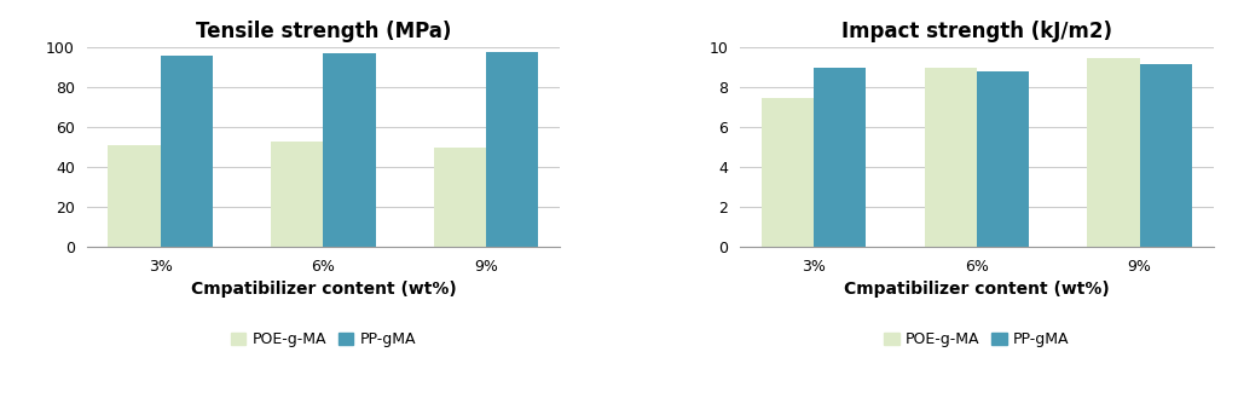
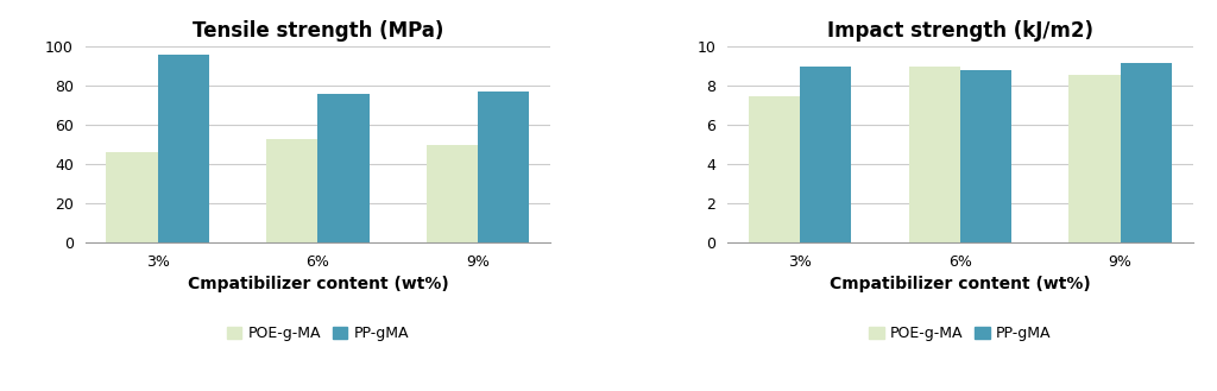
Tensile strength (MPa)/POE-g-MA/3%: 51 -> 46
Tensile strength (MPa)/PP-gMA/6%: 97 -> 76
Tensile strength (MPa)/PP-gMA/9%: 98 -> 77
Impact strength (kJ/m2)/POE-g-MA/9%: 9.5 -> 8.6
